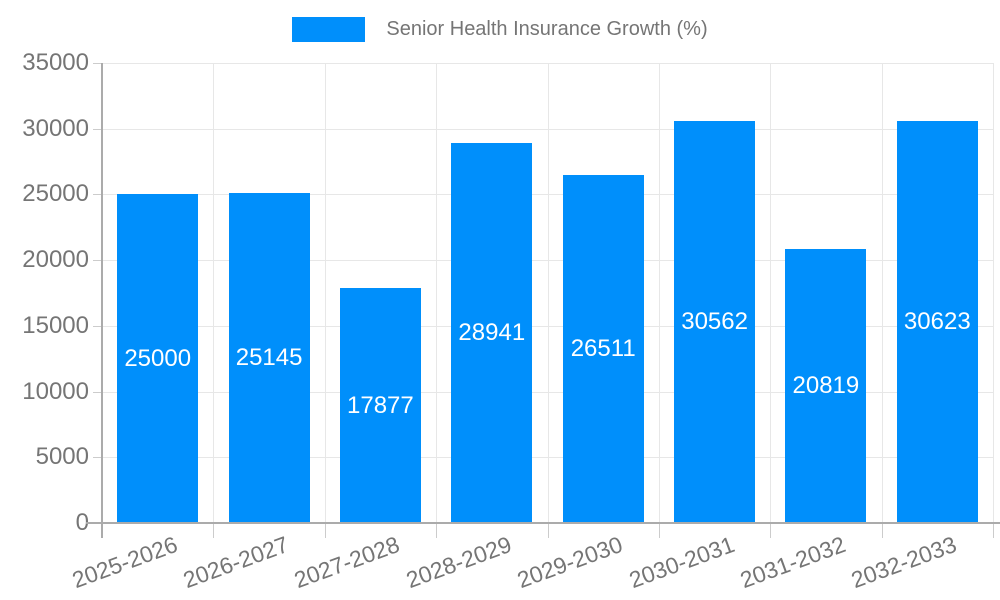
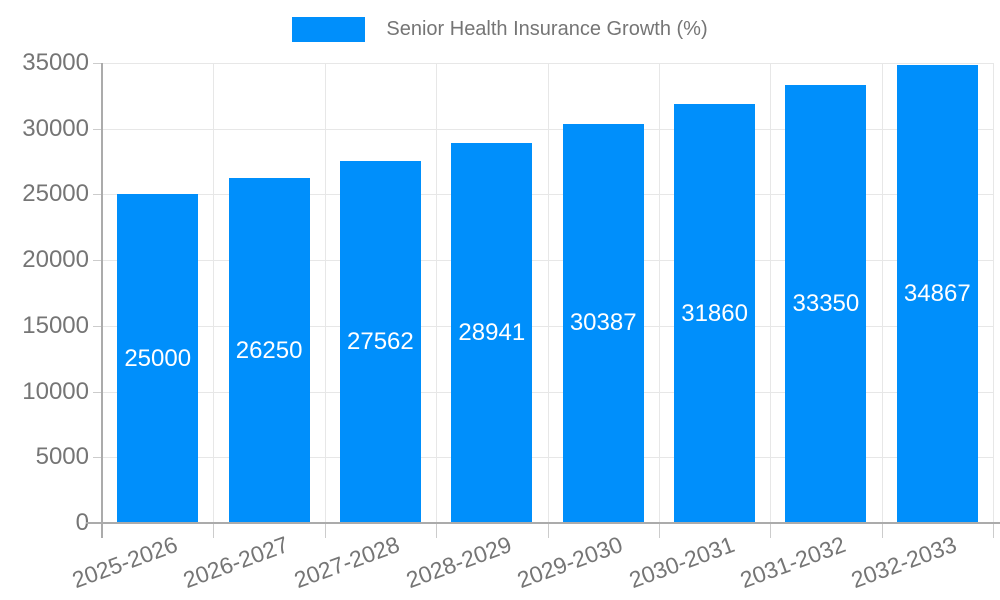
2026-2027: 25145 -> 26250
2027-2028: 17877 -> 27562
2029-2030: 26511 -> 30387
2030-2031: 30562 -> 31860
2031-2032: 20819 -> 33350
2032-2033: 30623 -> 34867
